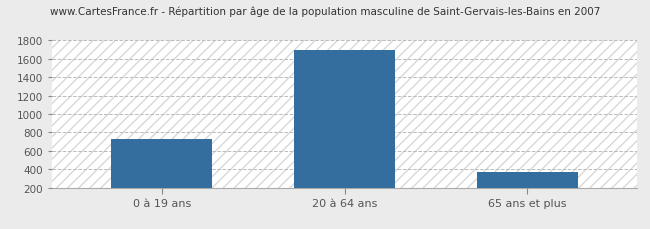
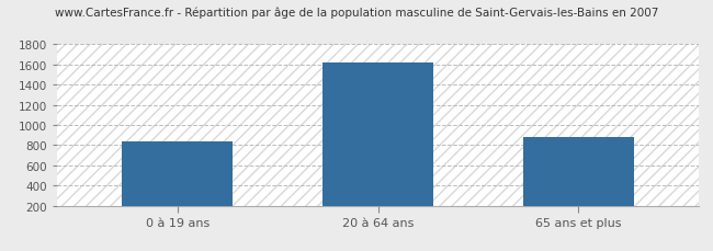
0 à 19 ans: 730 -> 840
20 à 64 ans: 1700 -> 1620
65 ans et plus: 370 -> 880
